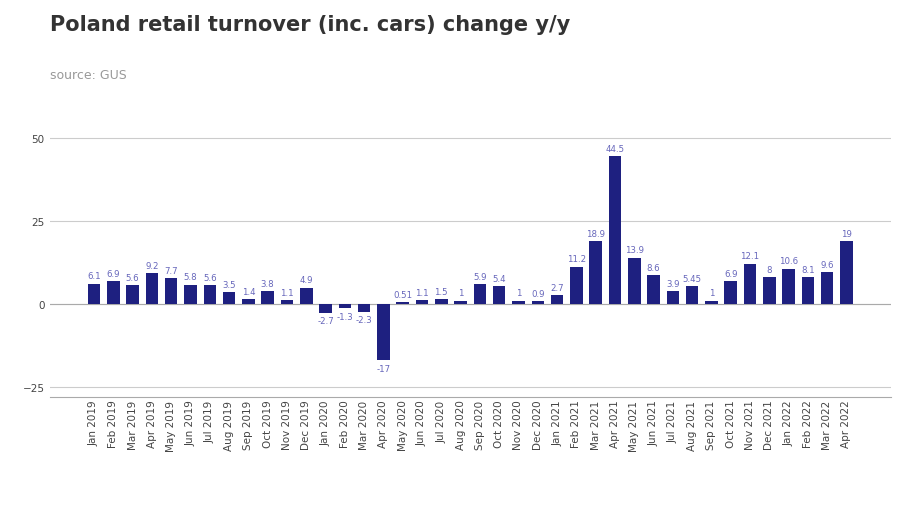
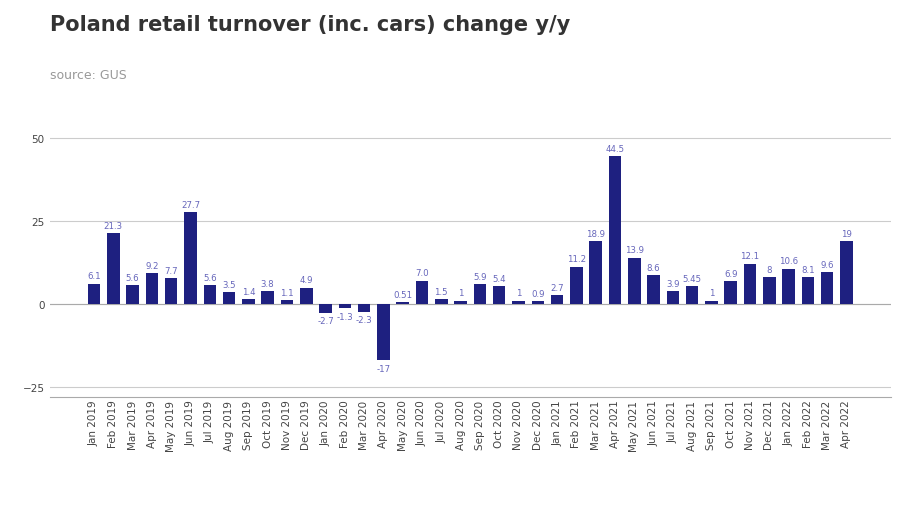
Feb 2019: 6.9 -> 21.3
Jun 2019: 5.8 -> 27.7
Jun 2020: 1.1 -> 7.0
